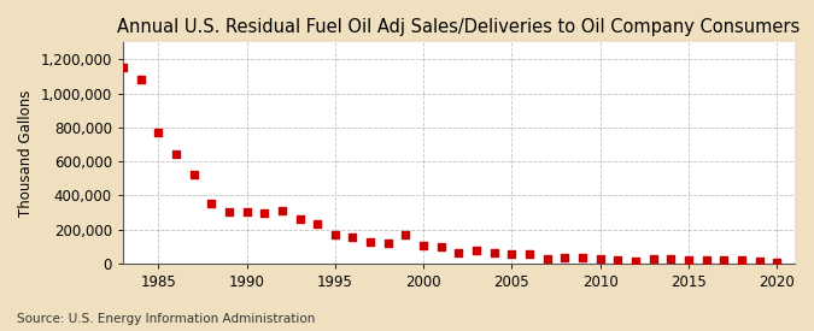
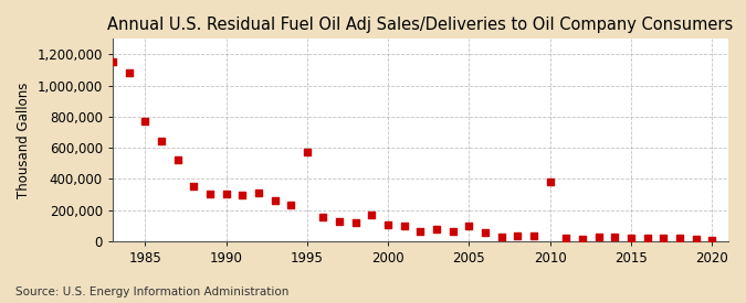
1995: 170,000 -> 570,000
2005: 60,000 -> 100,000
2010: 20,000 -> 380,000
